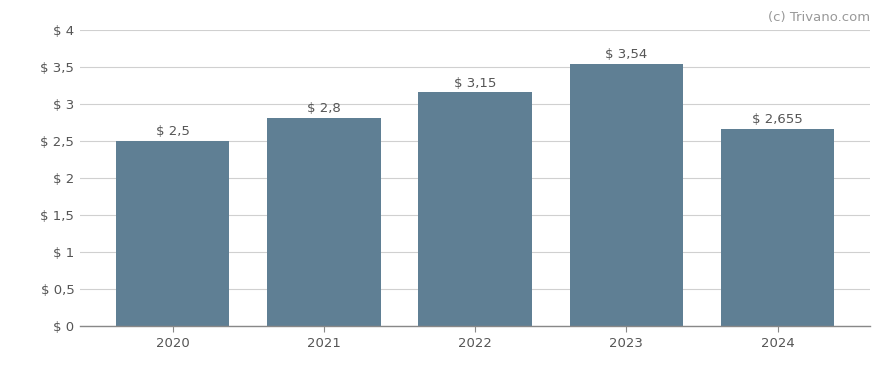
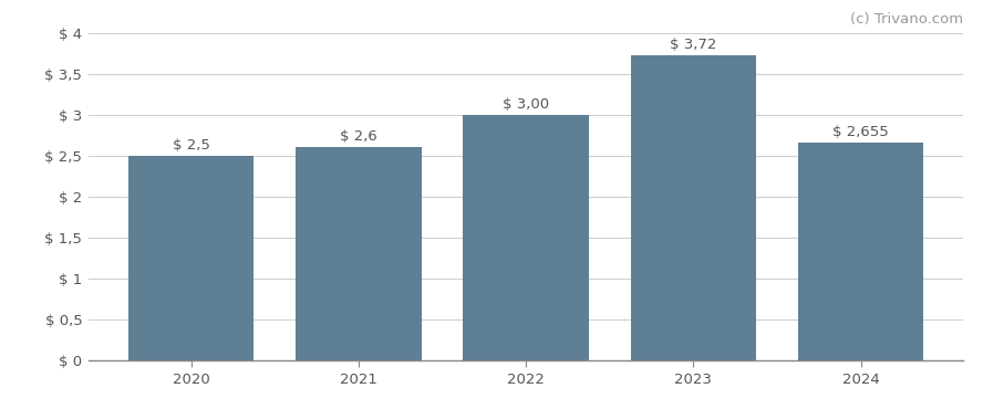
2021: 2,8 -> 2,6
2022: 3,15 -> 3,00
2023: 3,54 -> 3,72
